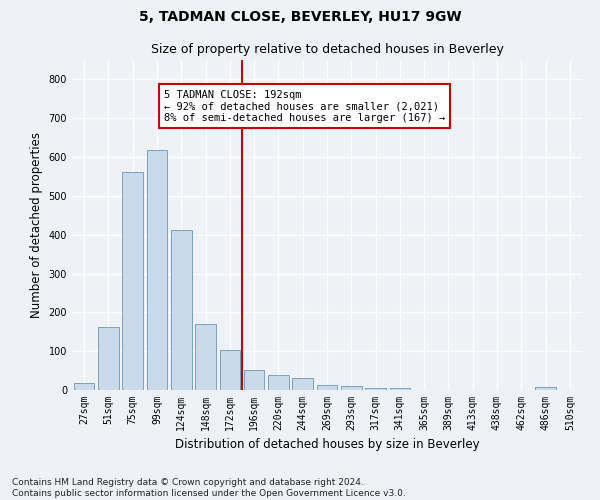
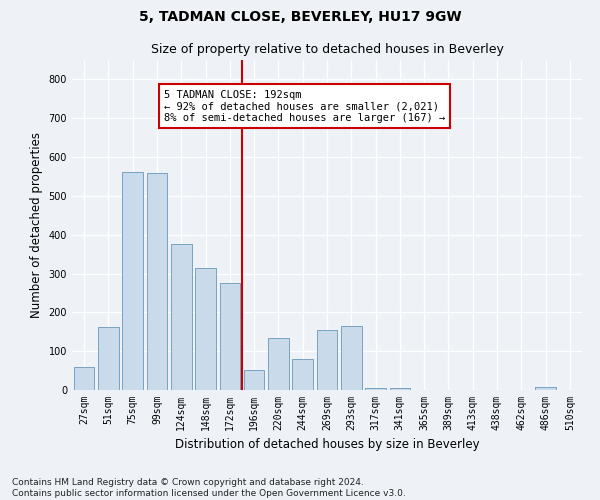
27sqm: 18 -> 60
99sqm: 617 -> 560
124sqm: 411 -> 375
148sqm: 171 -> 315
172sqm: 103 -> 275
220sqm: 38 -> 135
244sqm: 30 -> 80
269sqm: 14 -> 155
293sqm: 10 -> 165
